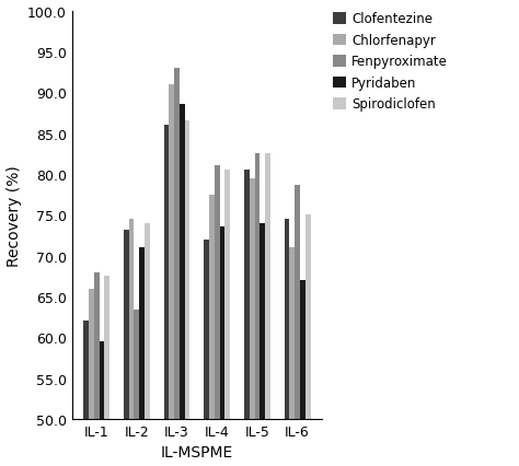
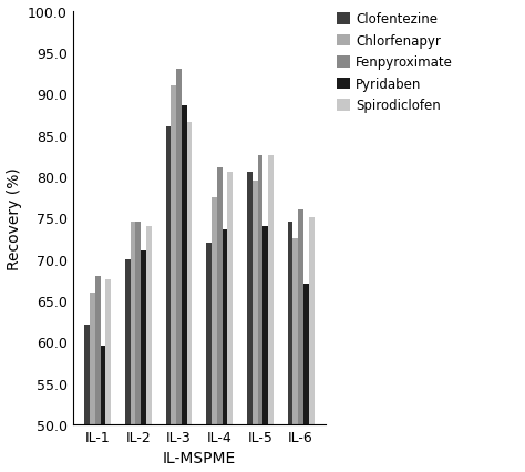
Clofentezine/IL-2: 73.2 -> 70.0
Fenpyroximate/IL-2: 63.4 -> 74.5
Chlorfenapyr/IL-6: 71.0 -> 72.5
Fenpyroximate/IL-6: 78.6 -> 76.0
